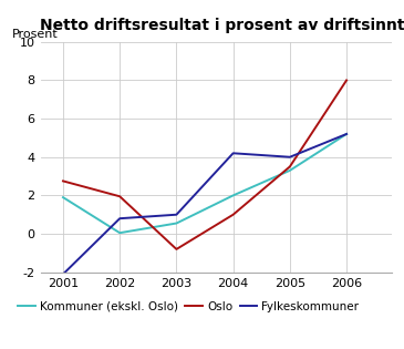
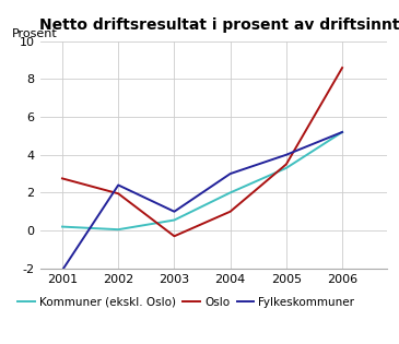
Kommuner (ekskl. Oslo)/2001: 1.9 -> 0.2
Fylkeskommuner/2002: 0.8 -> 2.4
Oslo/2003: -0.8 -> -0.3
Fylkeskommuner/2004: 4.2 -> 3.0
Oslo/2006: 8.0 -> 8.6
